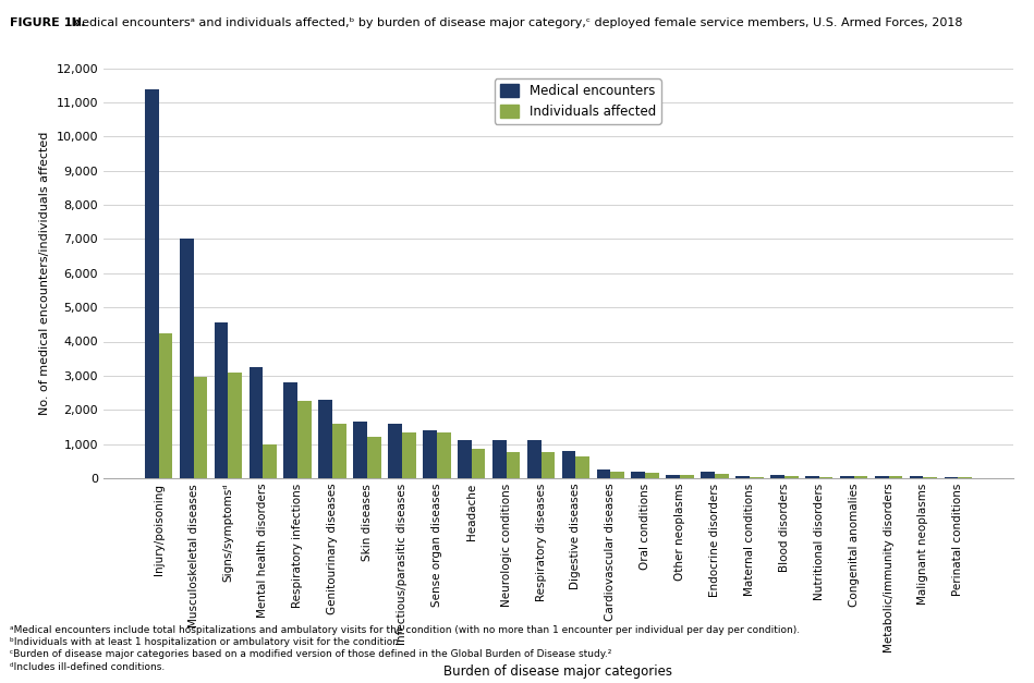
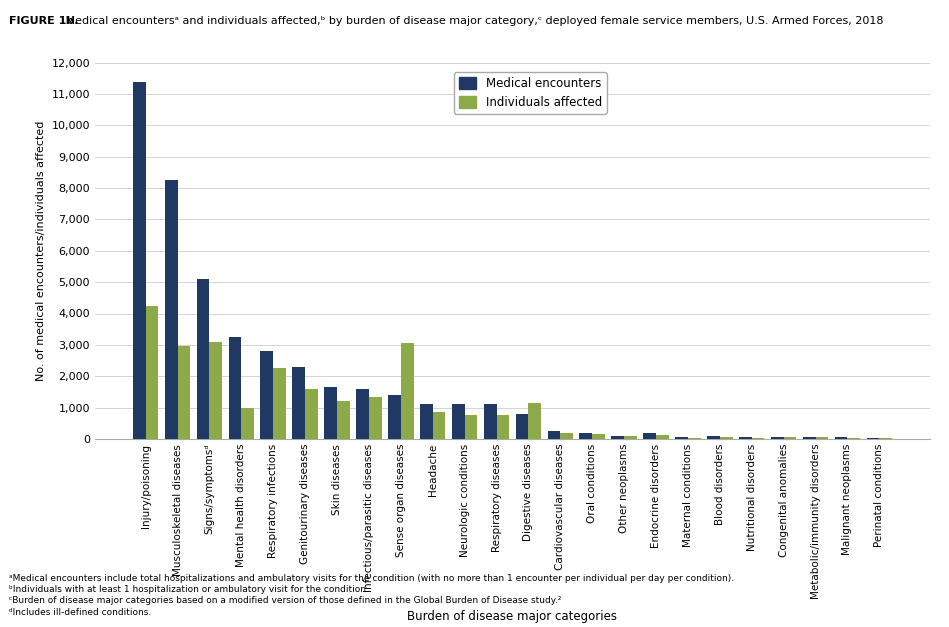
Medical encounters/Musculoskeletal diseases: 7,000 -> 8,250
Medical encounters/Signs/symptomsᵈ: 4,550 -> 5,100
Individuals affected/Sense organ diseases: 1,350 -> 3,050
Individuals affected/Digestive diseases: 650 -> 1,150
